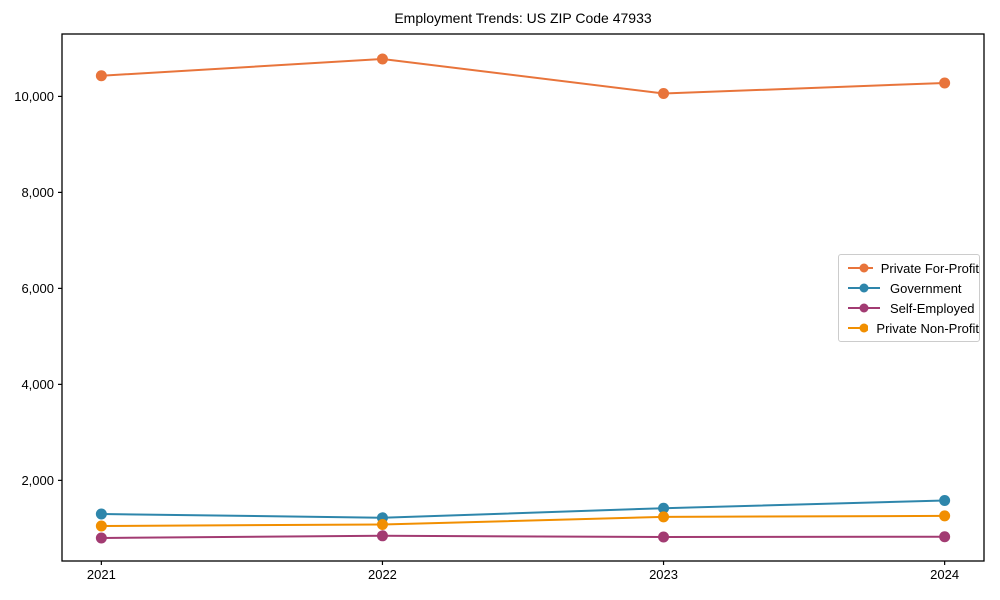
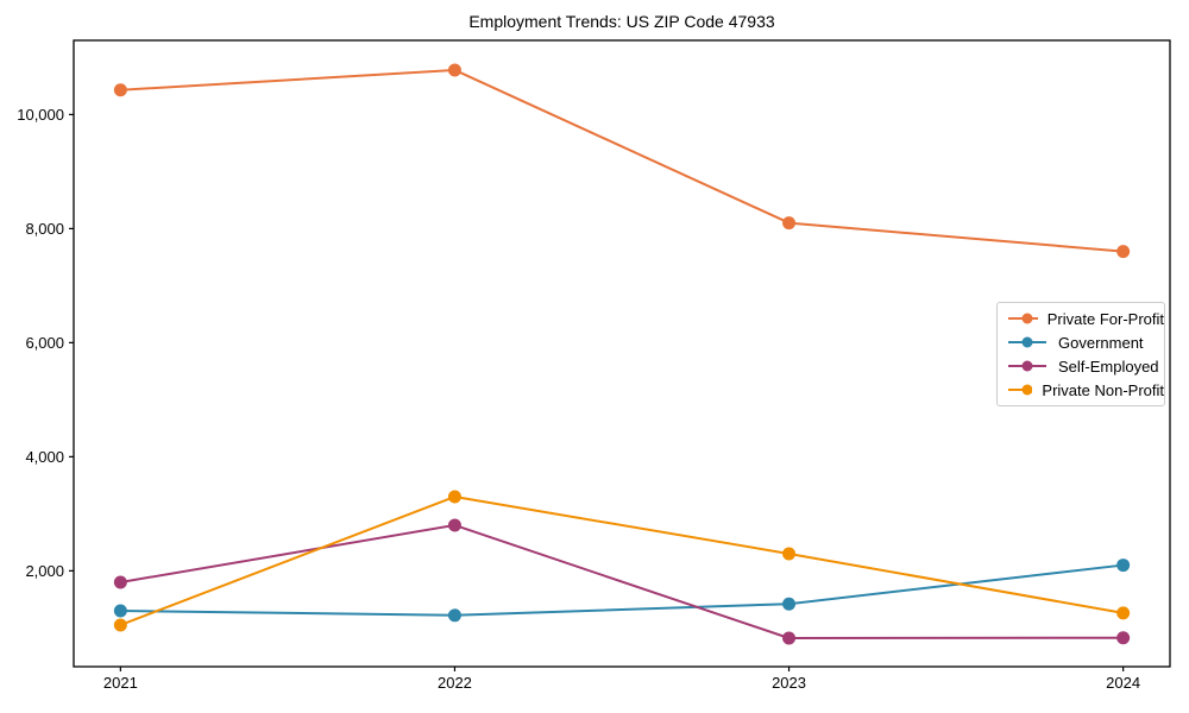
Self-Employed/2021: 800 -> 1800
Self-Employed/2022: 800 -> 2800
Private Non-Profit/2022: 1100 -> 3300
Private For-Profit/2023: 10100 -> 8100
Private Non-Profit/2023: 1200 -> 2300
Private For-Profit/2024: 10300 -> 7600
Government/2024: 1600 -> 2100
